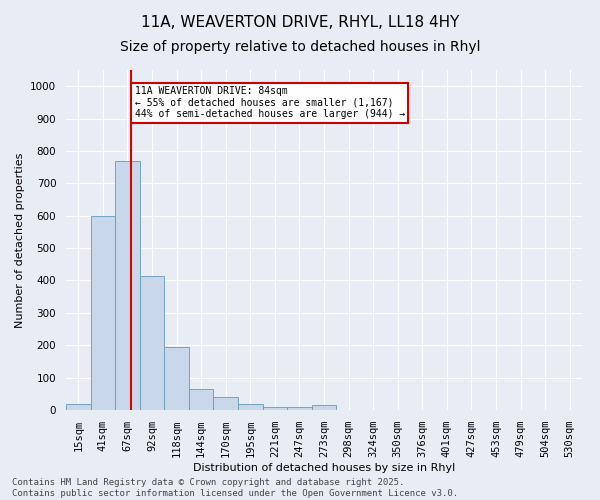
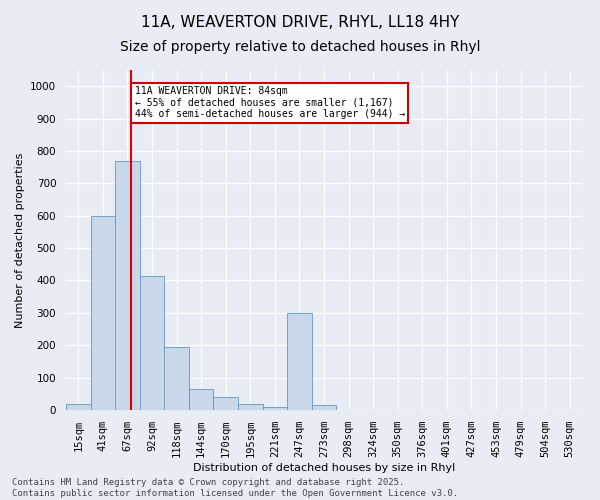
247sqm: 10 -> 300
